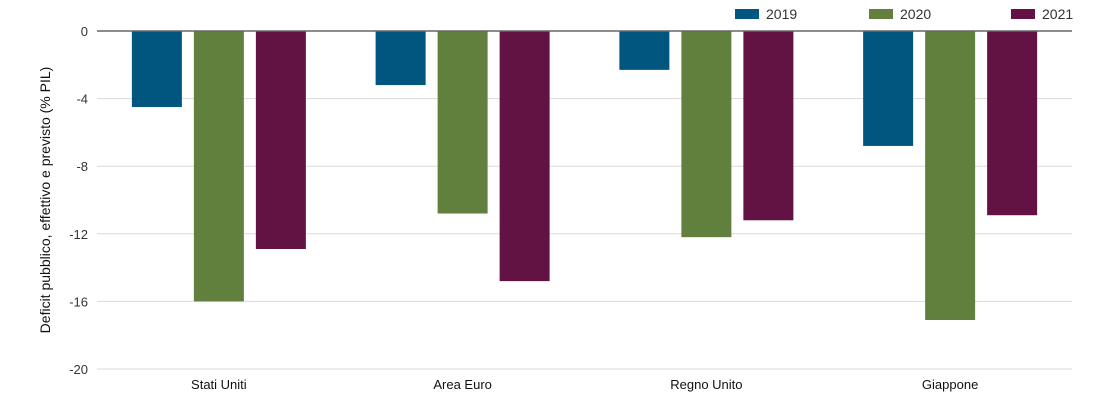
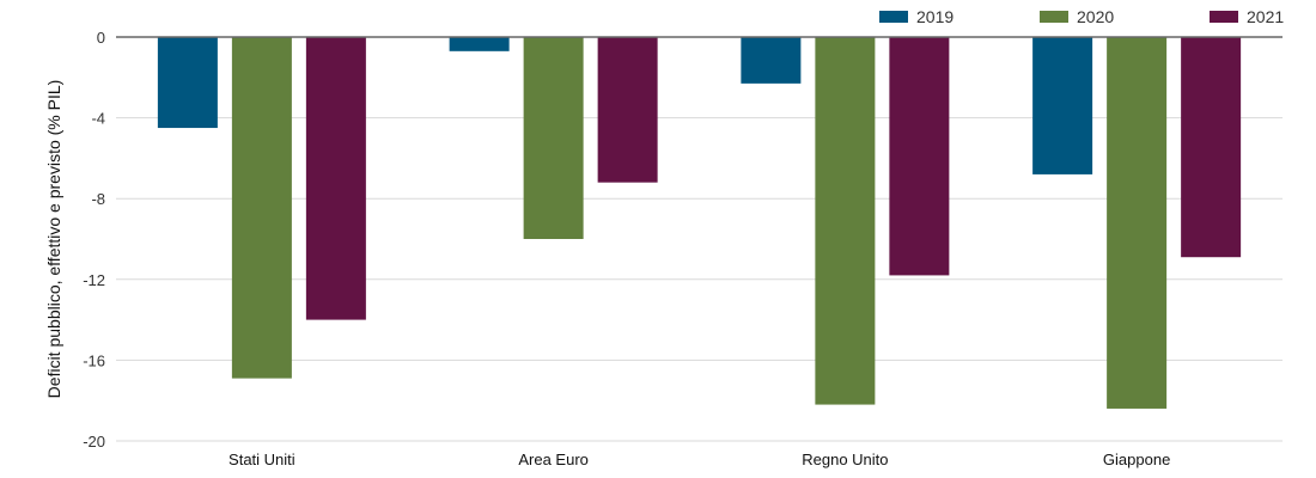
2020/Stati Uniti: -16.0 -> -16.9
2021/Stati Uniti: -12.9 -> -14.0
2019/Area Euro: -3.2 -> -0.7
2020/Area Euro: -10.8 -> -10.0
2021/Area Euro: -14.8 -> -7.2
2020/Regno Unito: -12.2 -> -18.2
2021/Regno Unito: -11.2 -> -11.8
2020/Giappone: -17.1 -> -18.4
